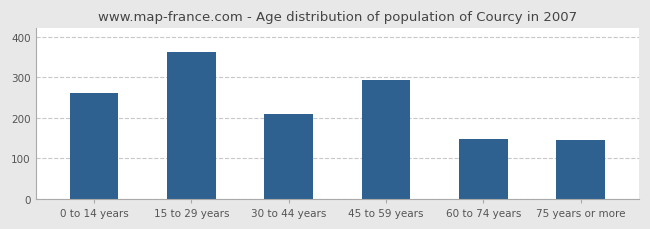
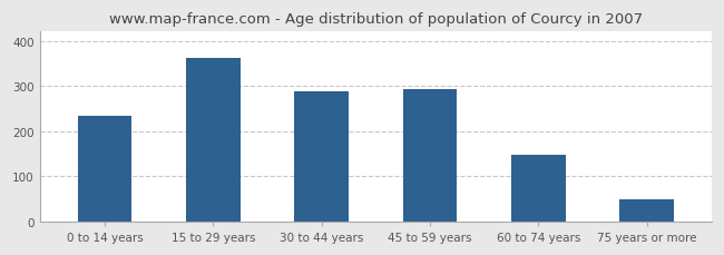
0 to 14 years: 260 -> 235
30 to 44 years: 210 -> 287
75 years or more: 145 -> 48
